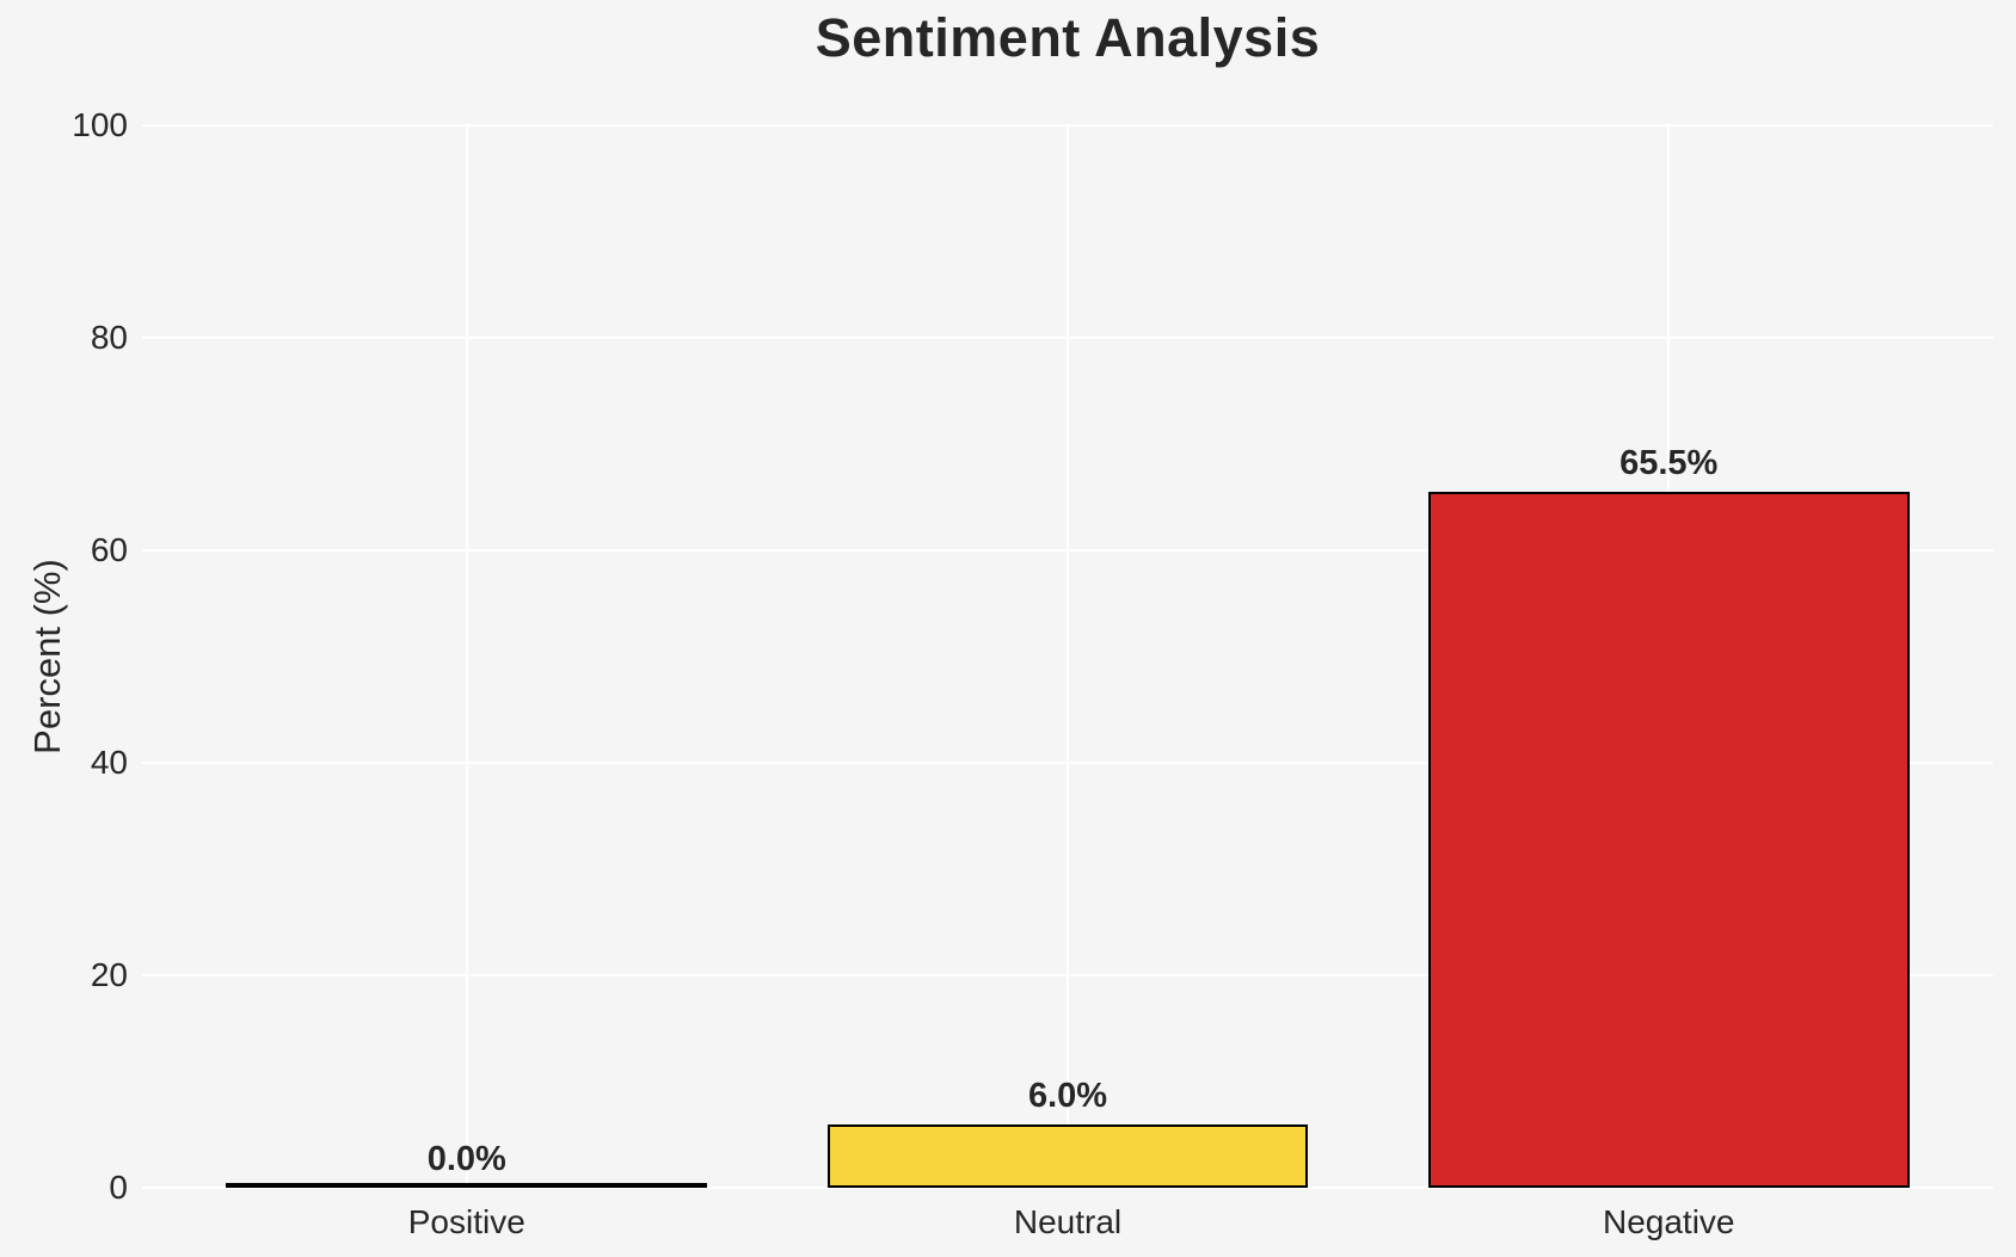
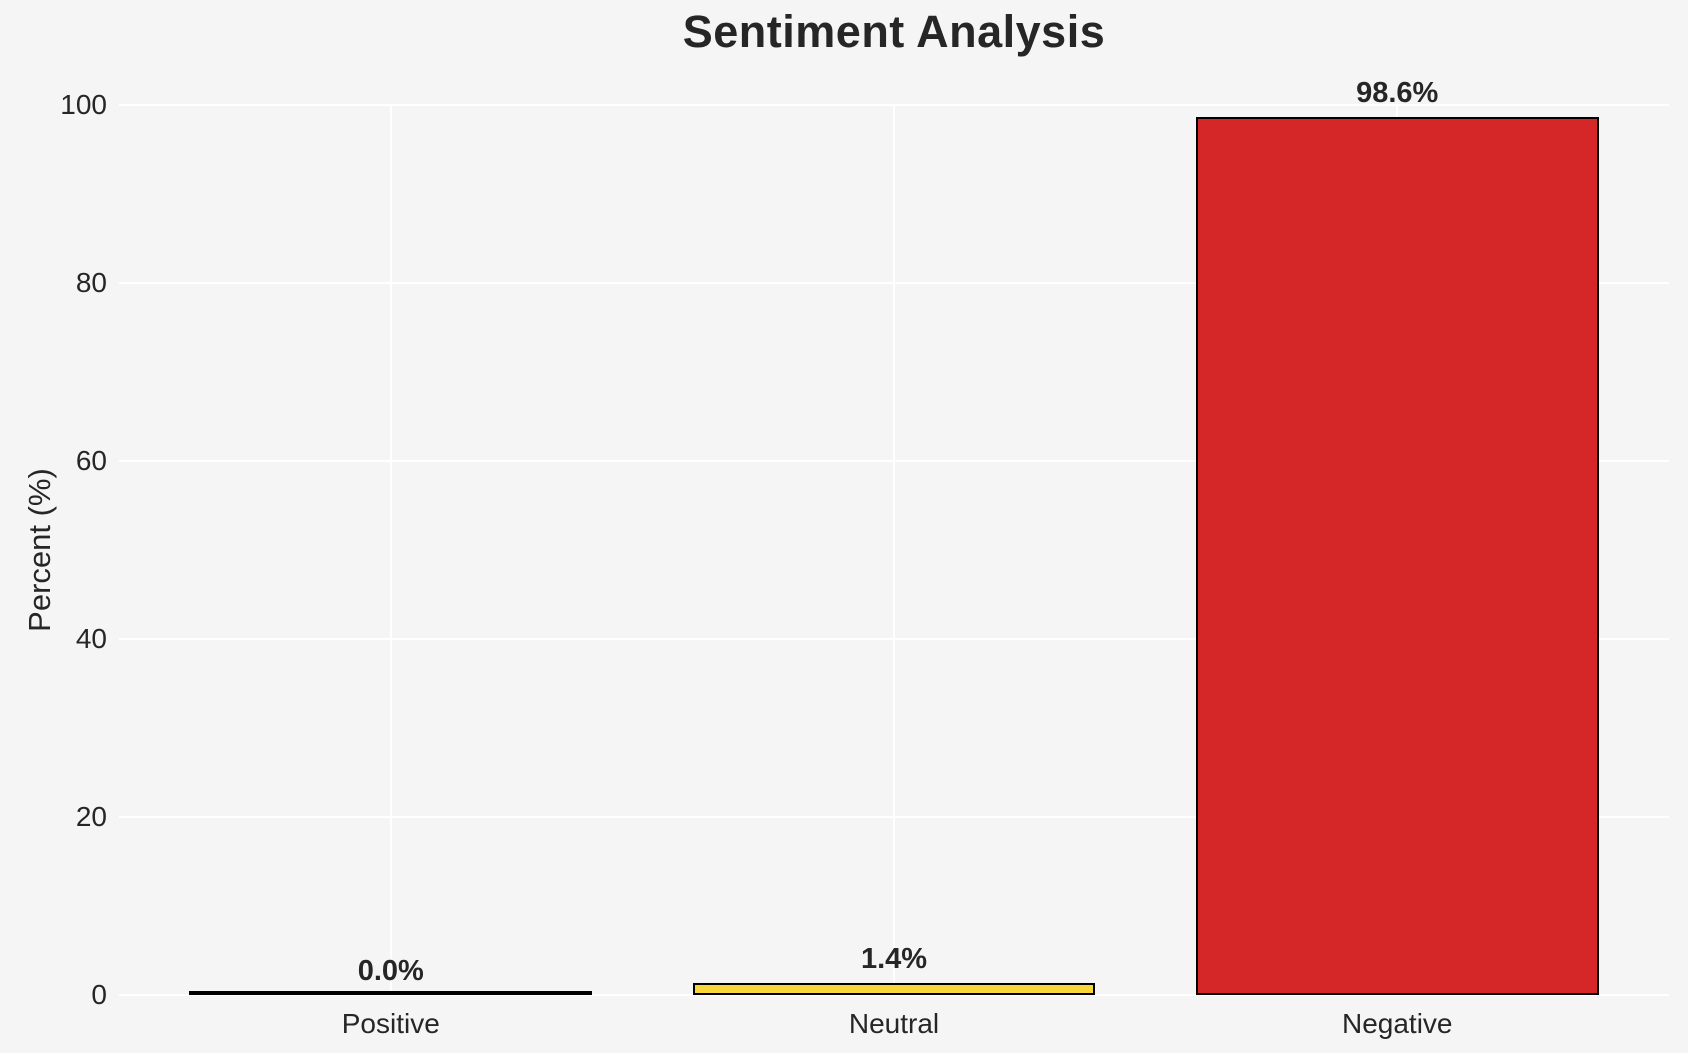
Neutral: 6.0% -> 1.4%
Negative: 65.5% -> 98.6%
